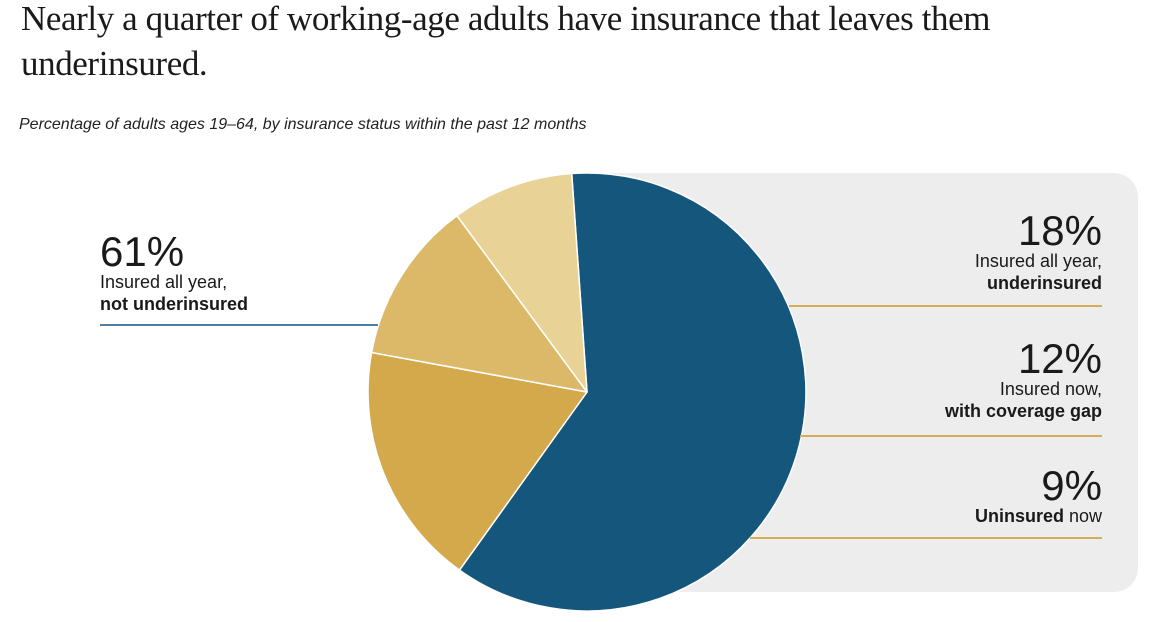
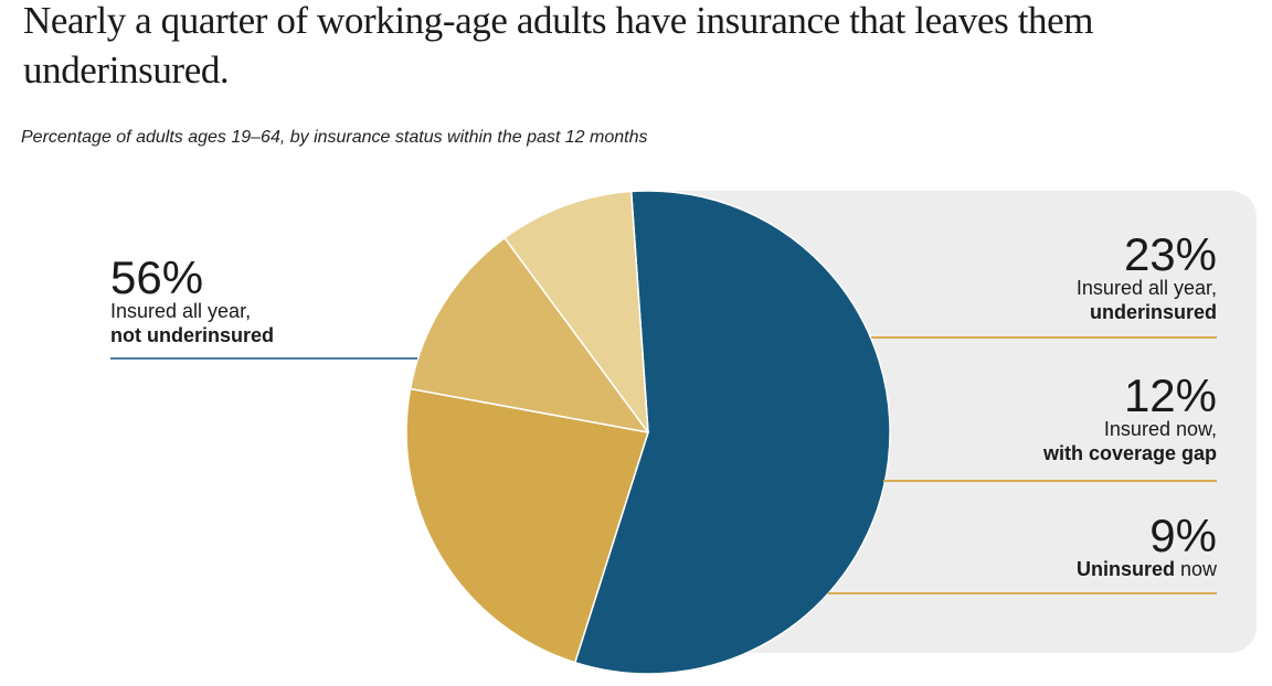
Insured all year, not underinsured: 61% -> 56%
Insured all year, underinsured: 18% -> 23%
